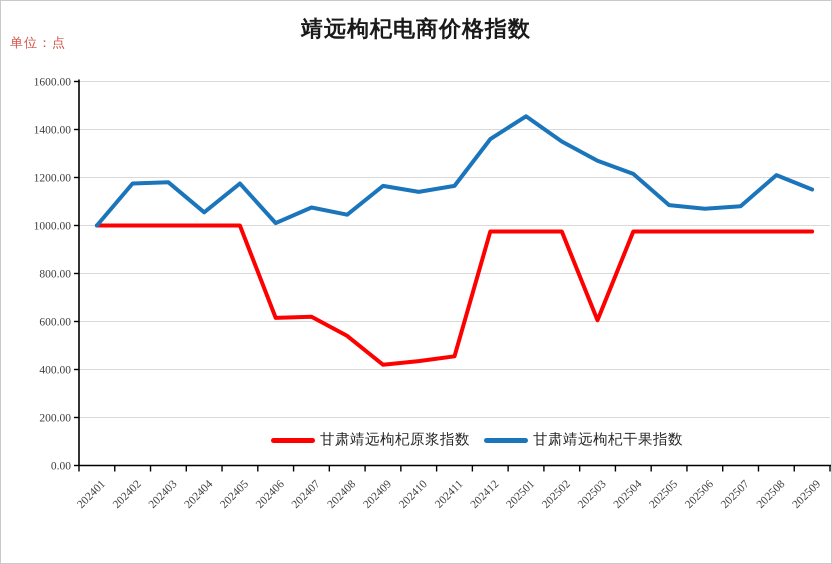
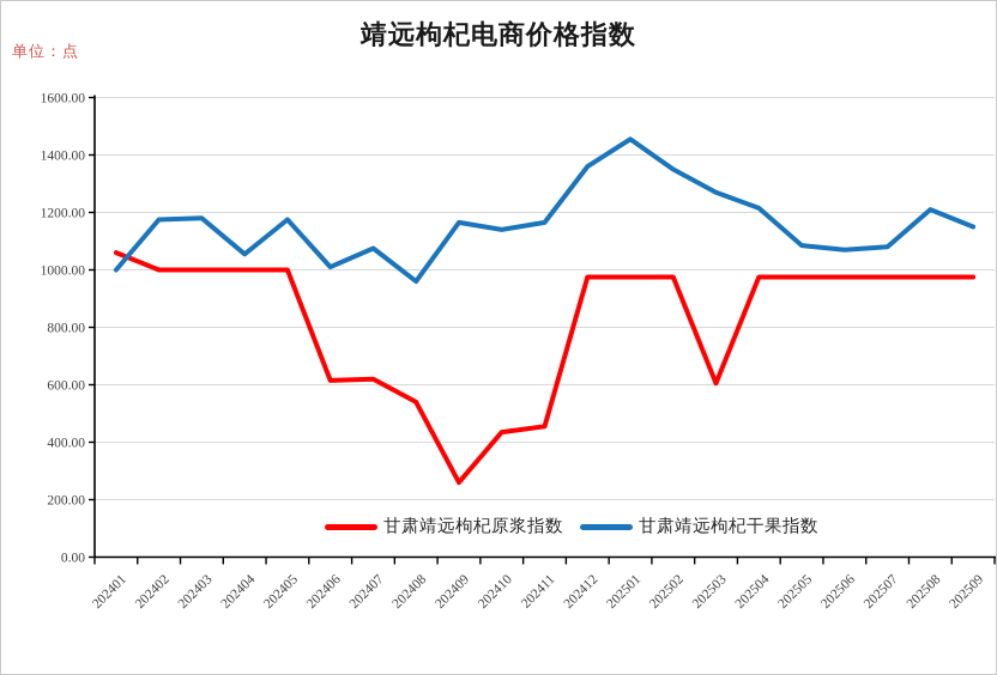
甘肃靖远枸杞原浆指数/202401: 1000 -> 1060
甘肃靖远枸杞干果指数/202408: 1040 -> 960
甘肃靖远枸杞原浆指数/202409: 420 -> 260
